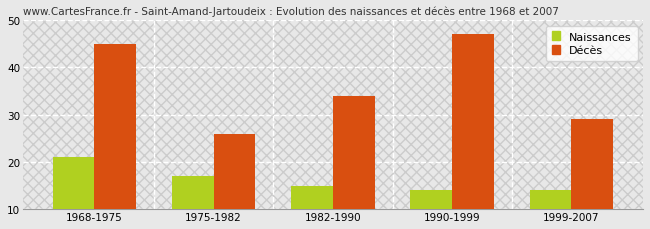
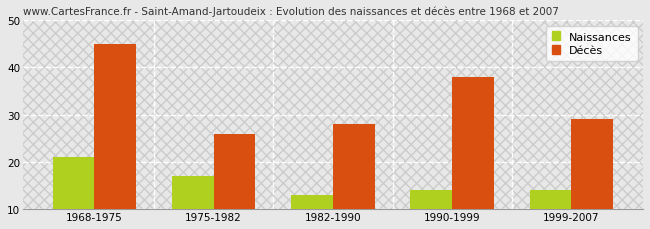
Naissances/1982-1990: 15 -> 13
Décès/1982-1990: 34 -> 28
Décès/1990-1999: 47 -> 38
